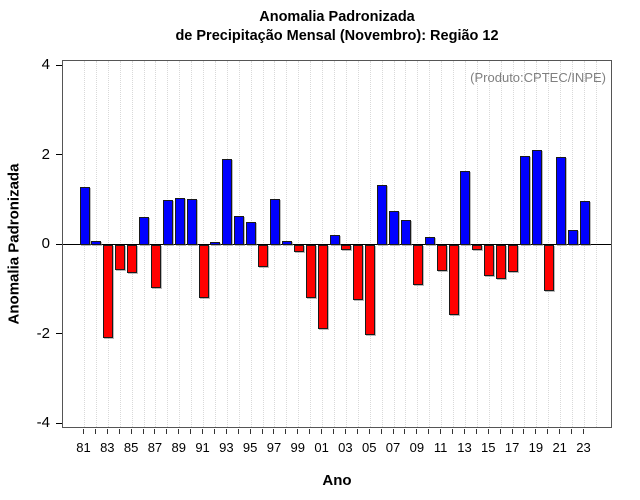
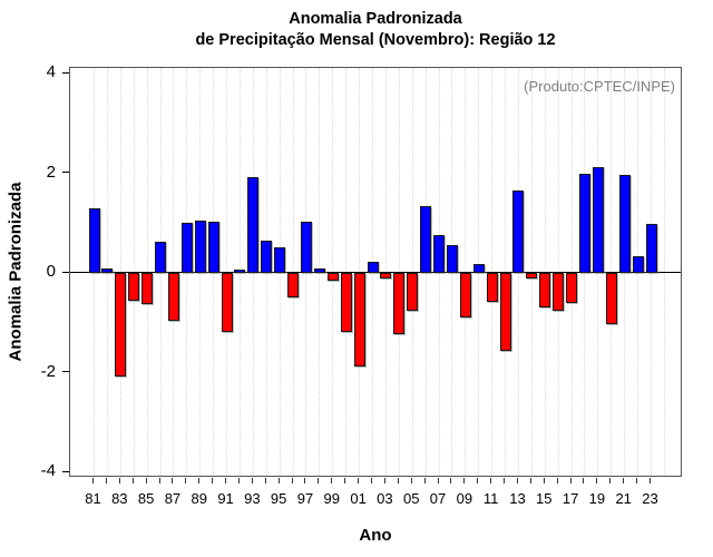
05: -2.0 -> -0.8
